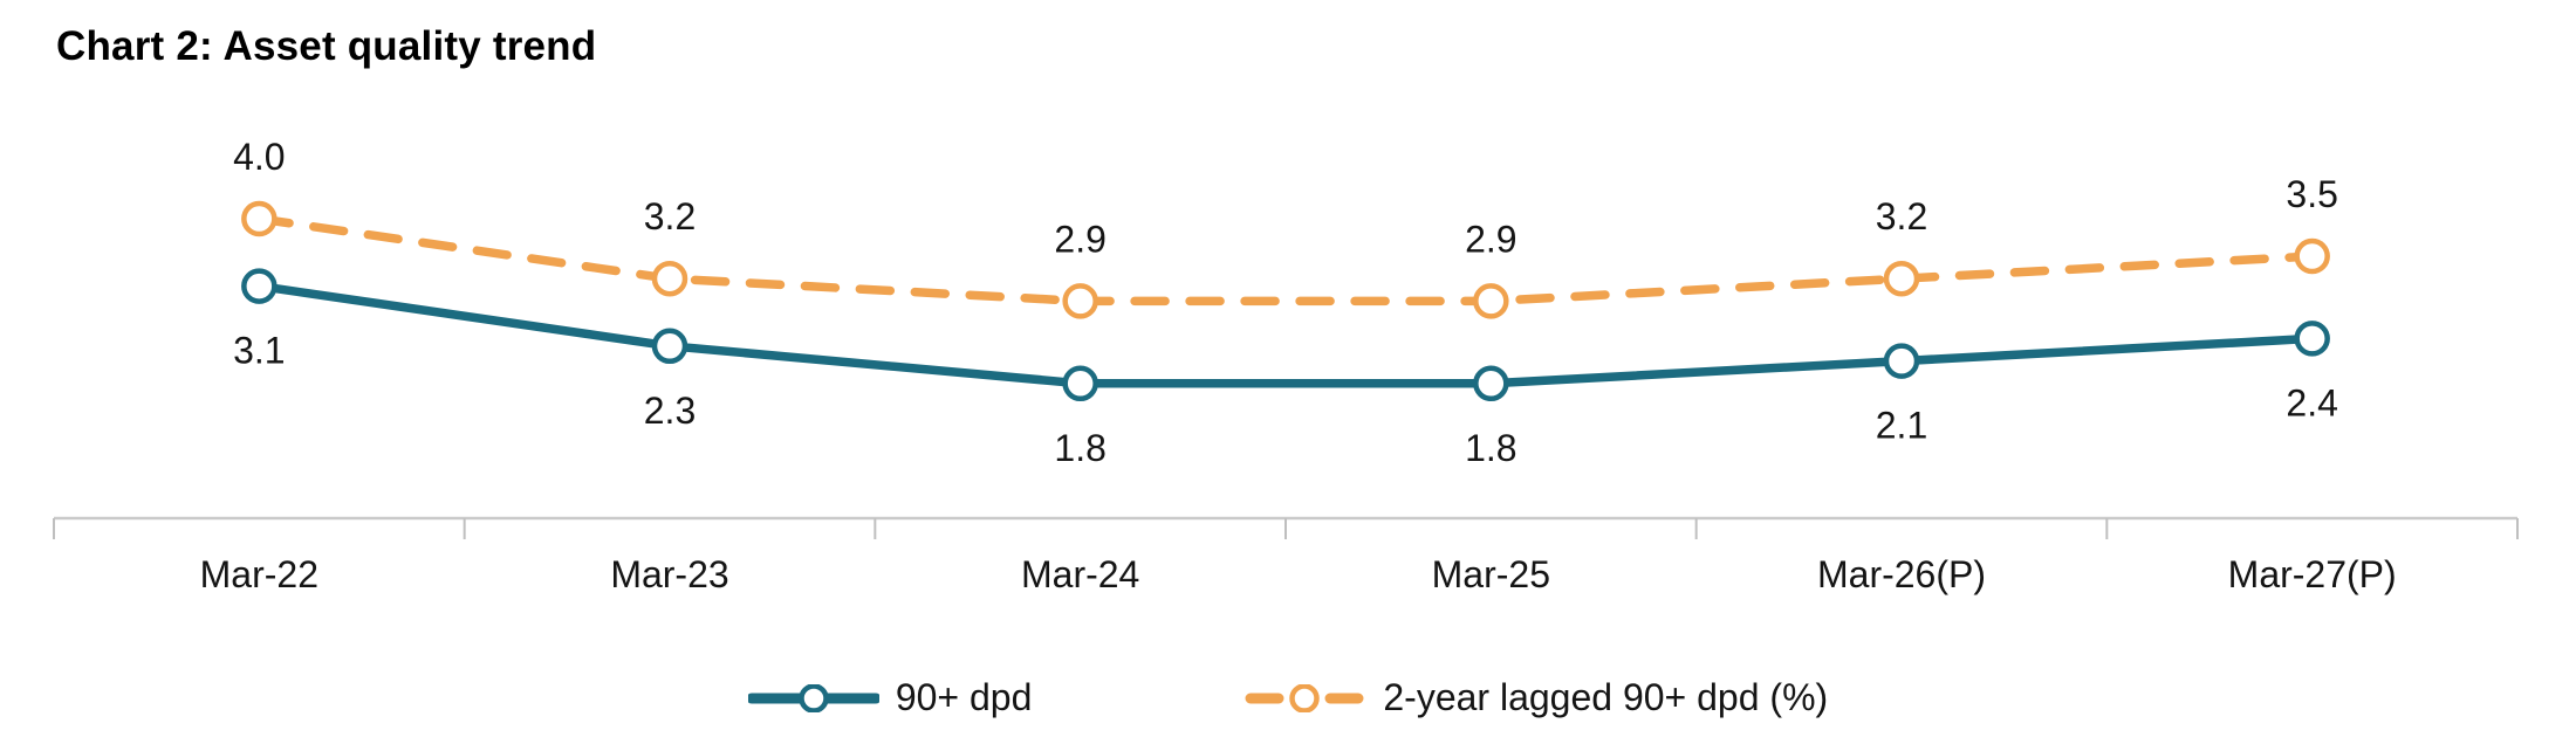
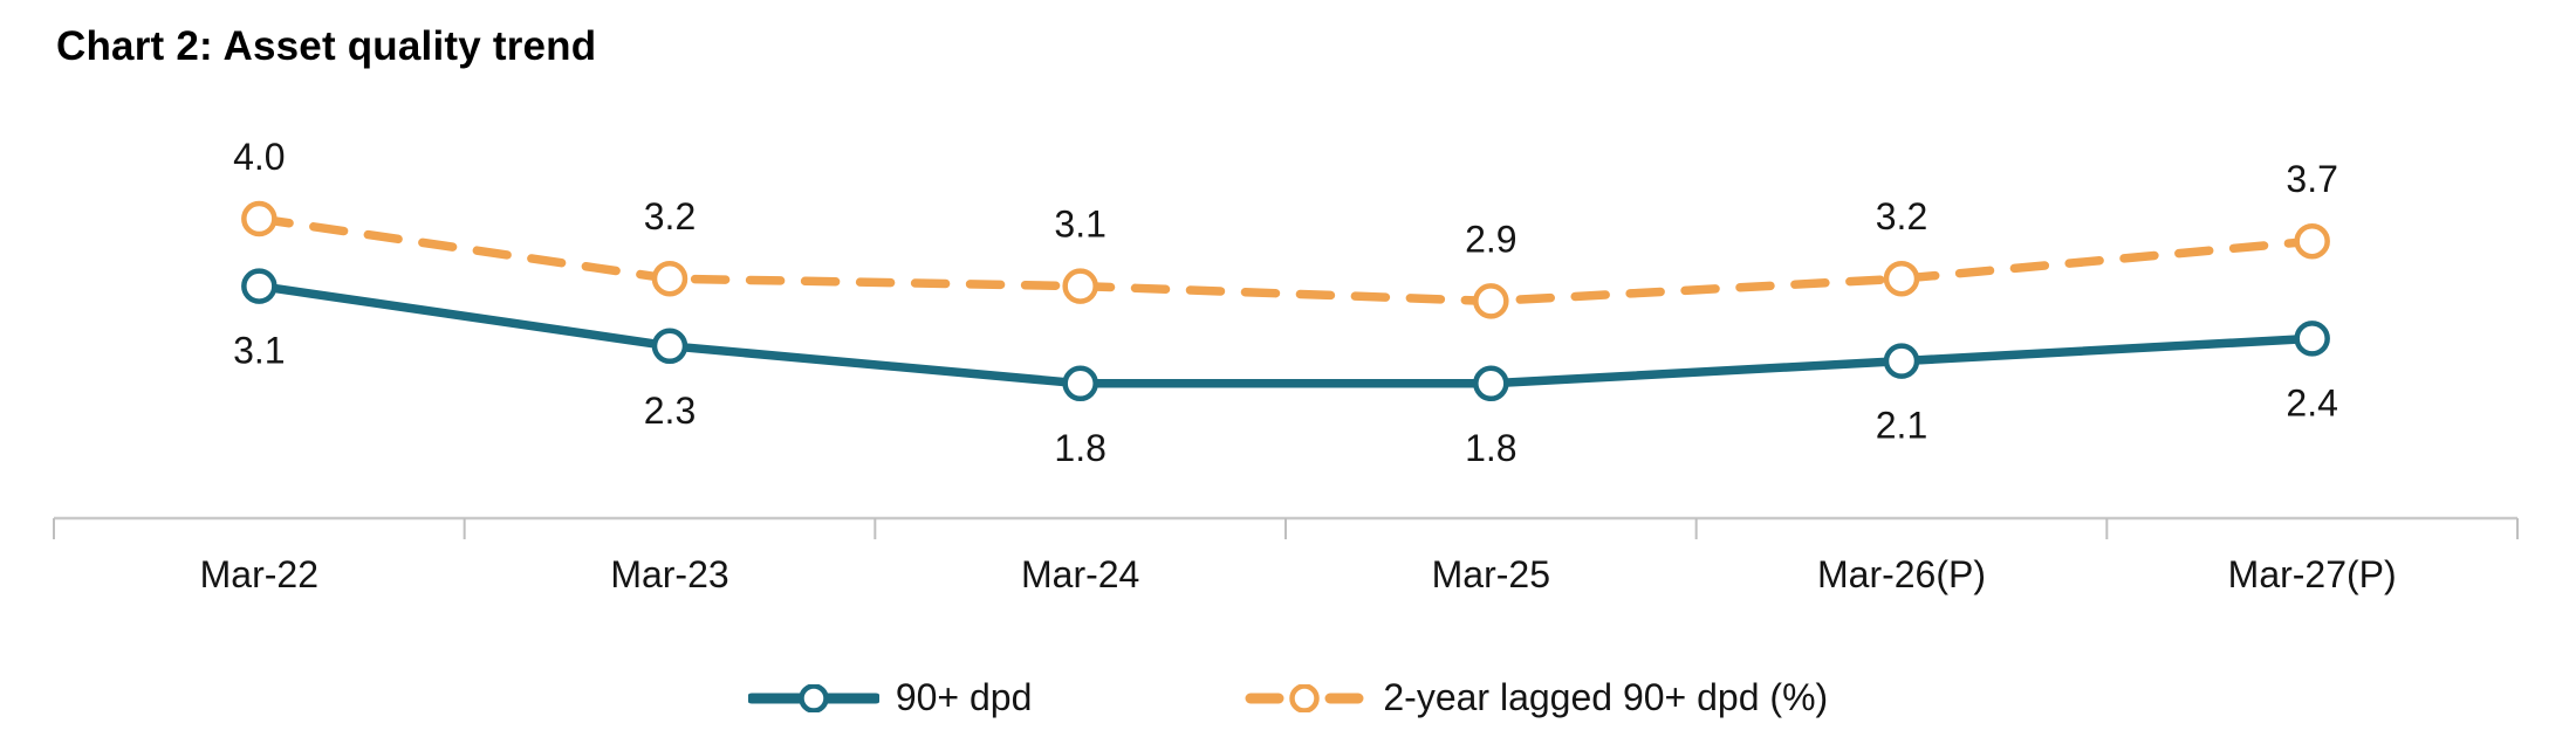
2-year lagged 90+ dpd (%)/Mar-24: 2.9 -> 3.1
2-year lagged 90+ dpd (%)/Mar-27(P): 3.5 -> 3.7
